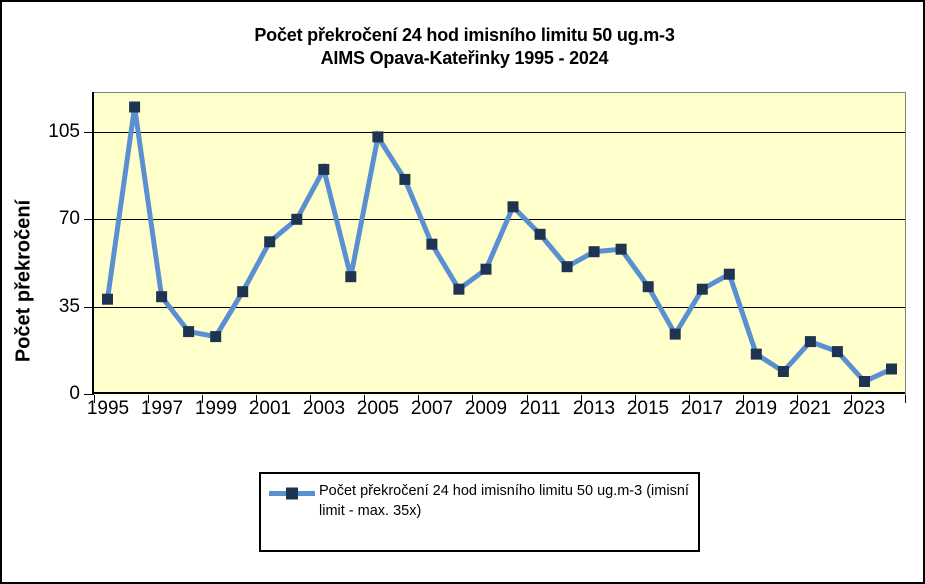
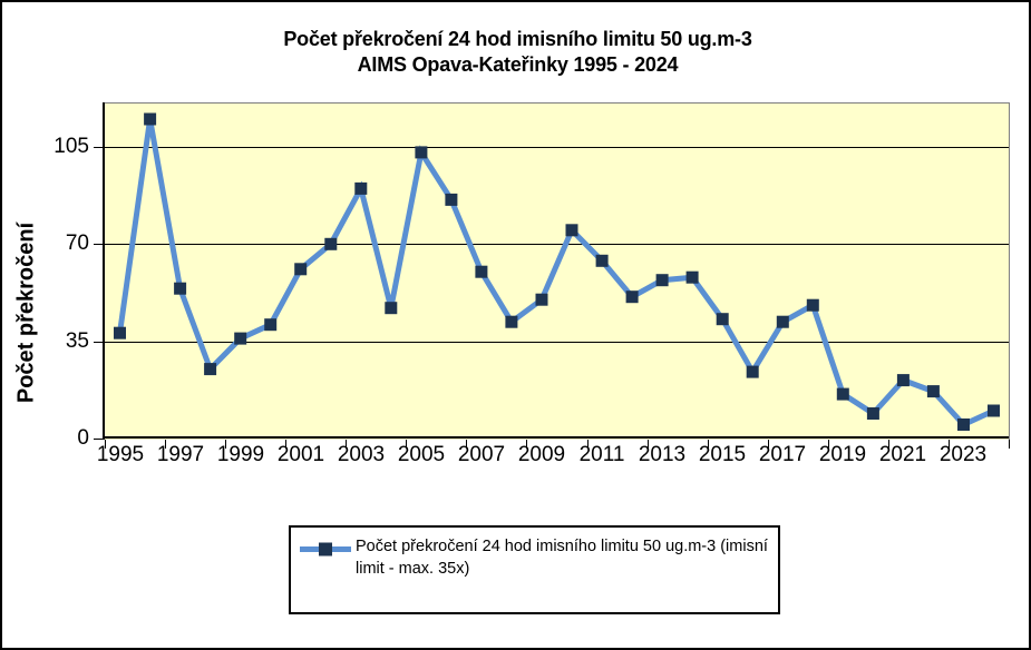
1997: 39 -> 54
1999: 23 -> 36
